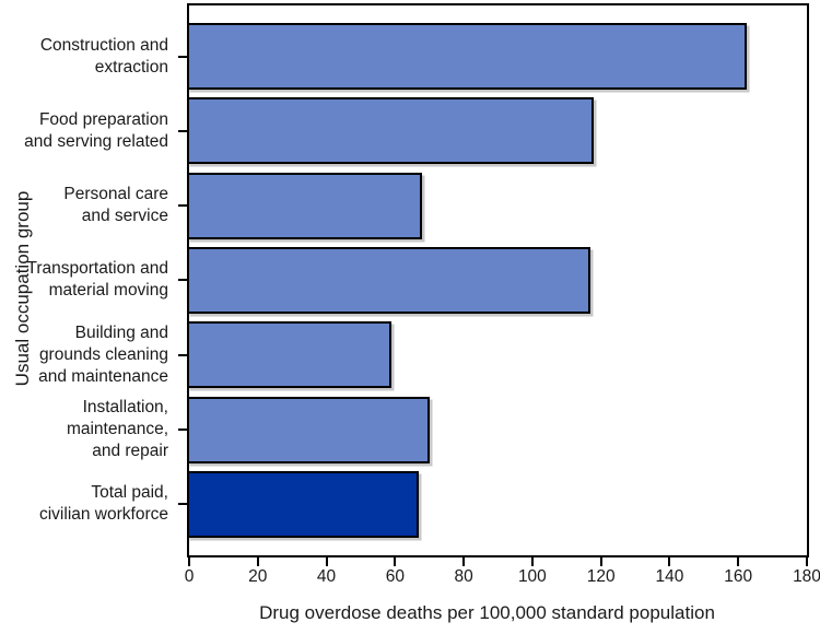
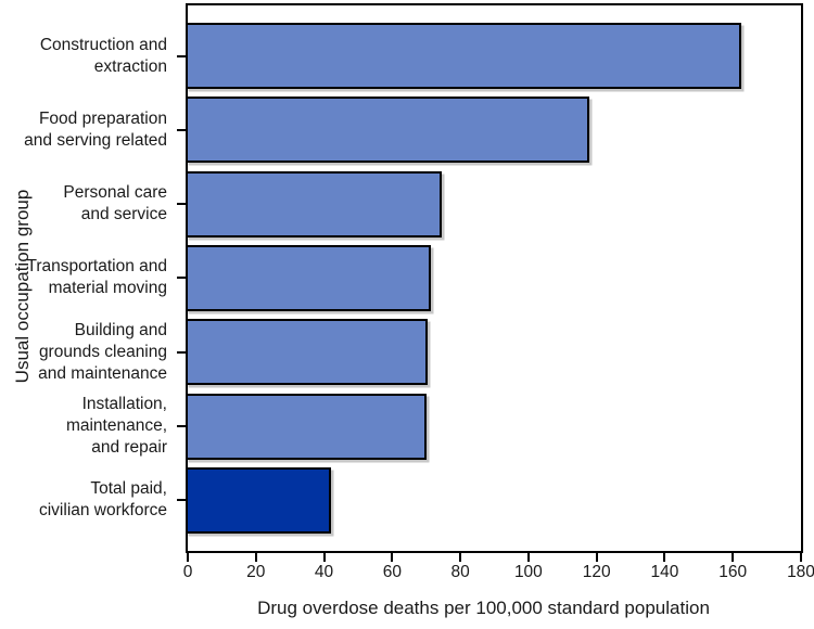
Personal care and service: 68 -> 74
Transportation and material moving: 117 -> 71
Building and grounds cleaning and maintenance: 59 -> 70
Total paid, civilian workforce: 67 -> 42
